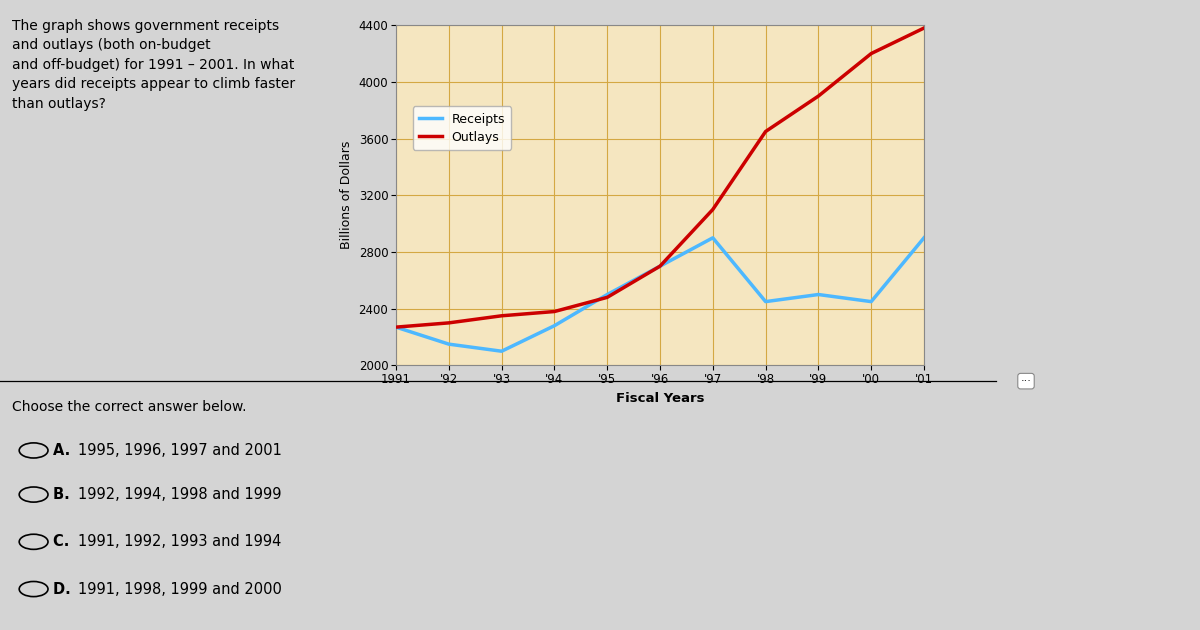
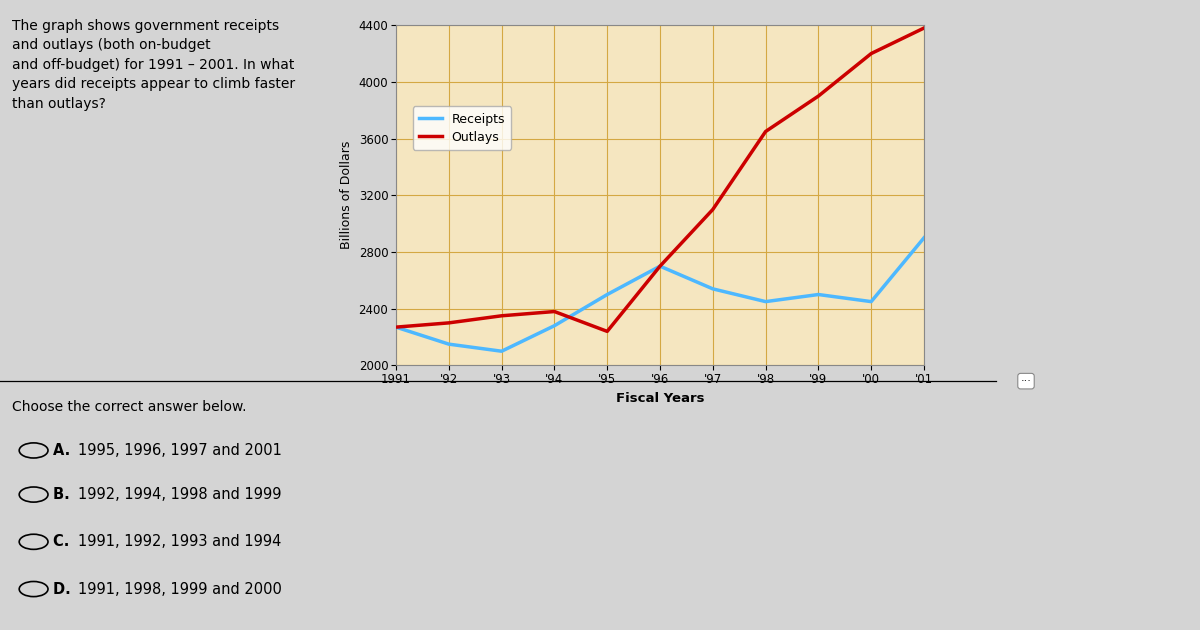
Outlays/'95: 2480 -> 2240
Receipts/'97: 2900 -> 2540
